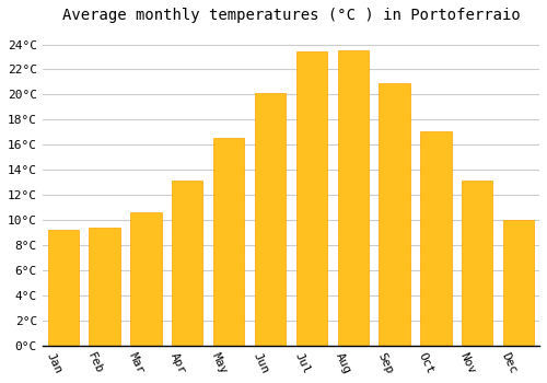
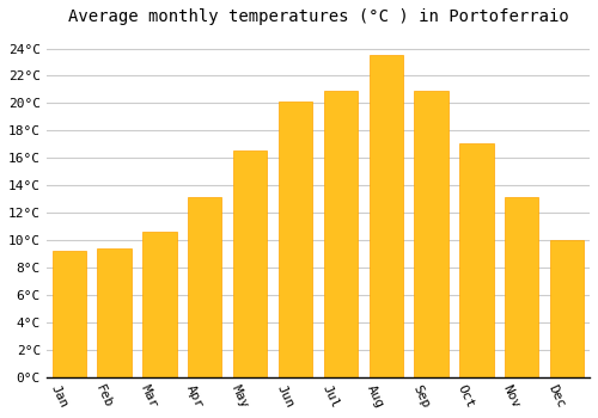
Jul: 23.4°C -> 20.9°C
